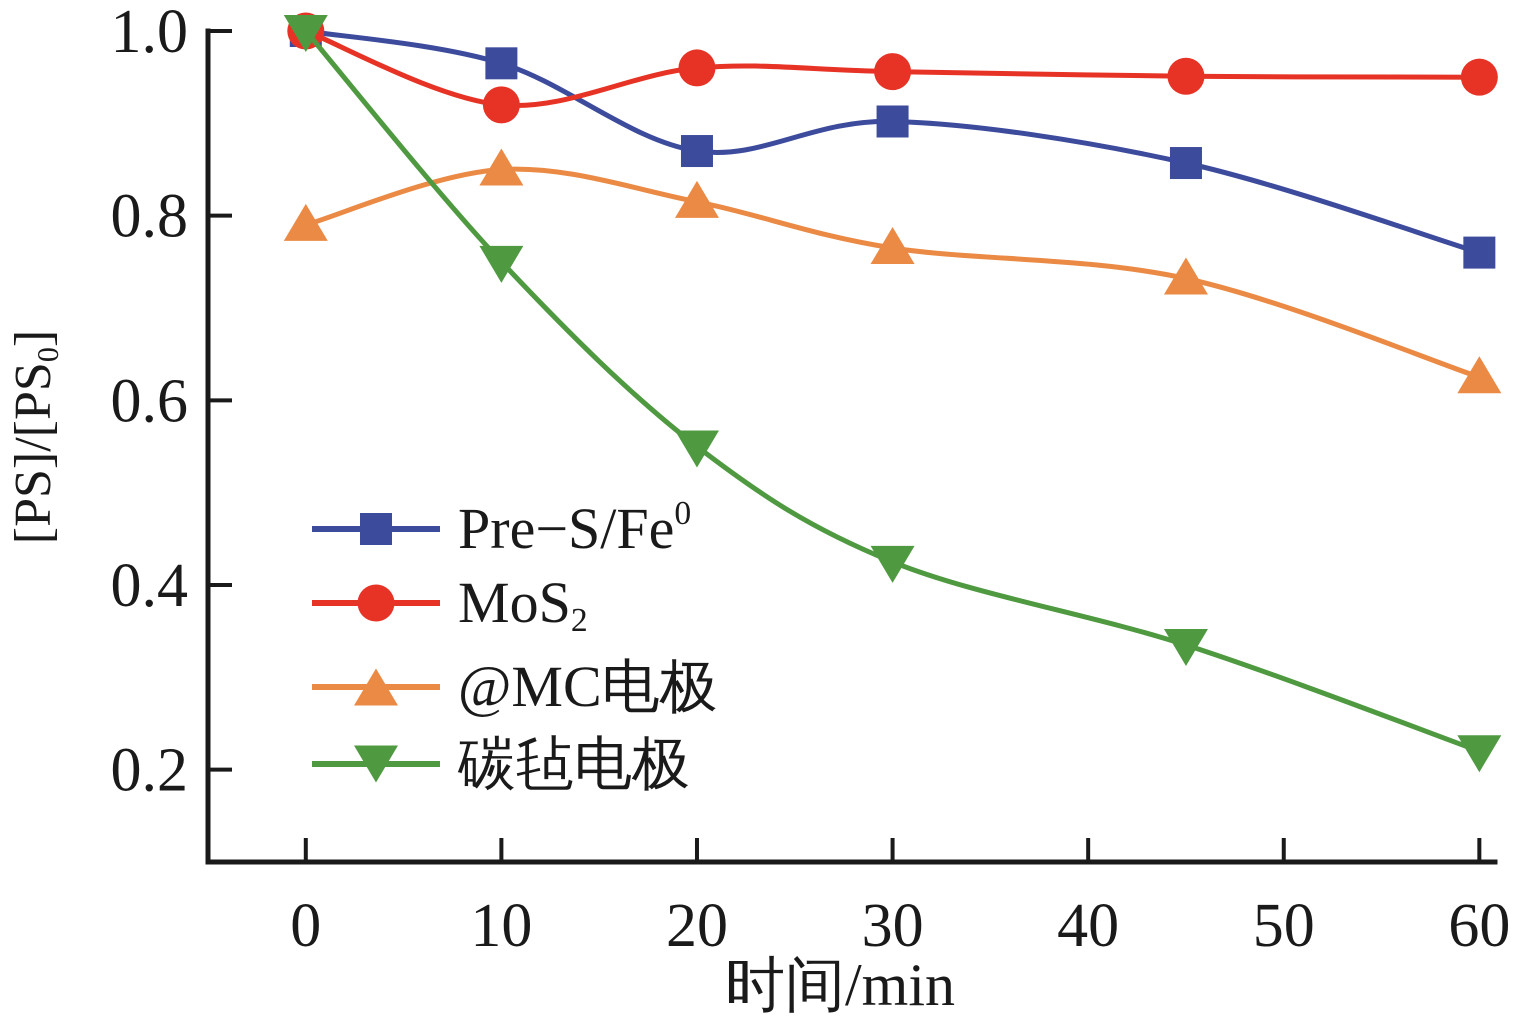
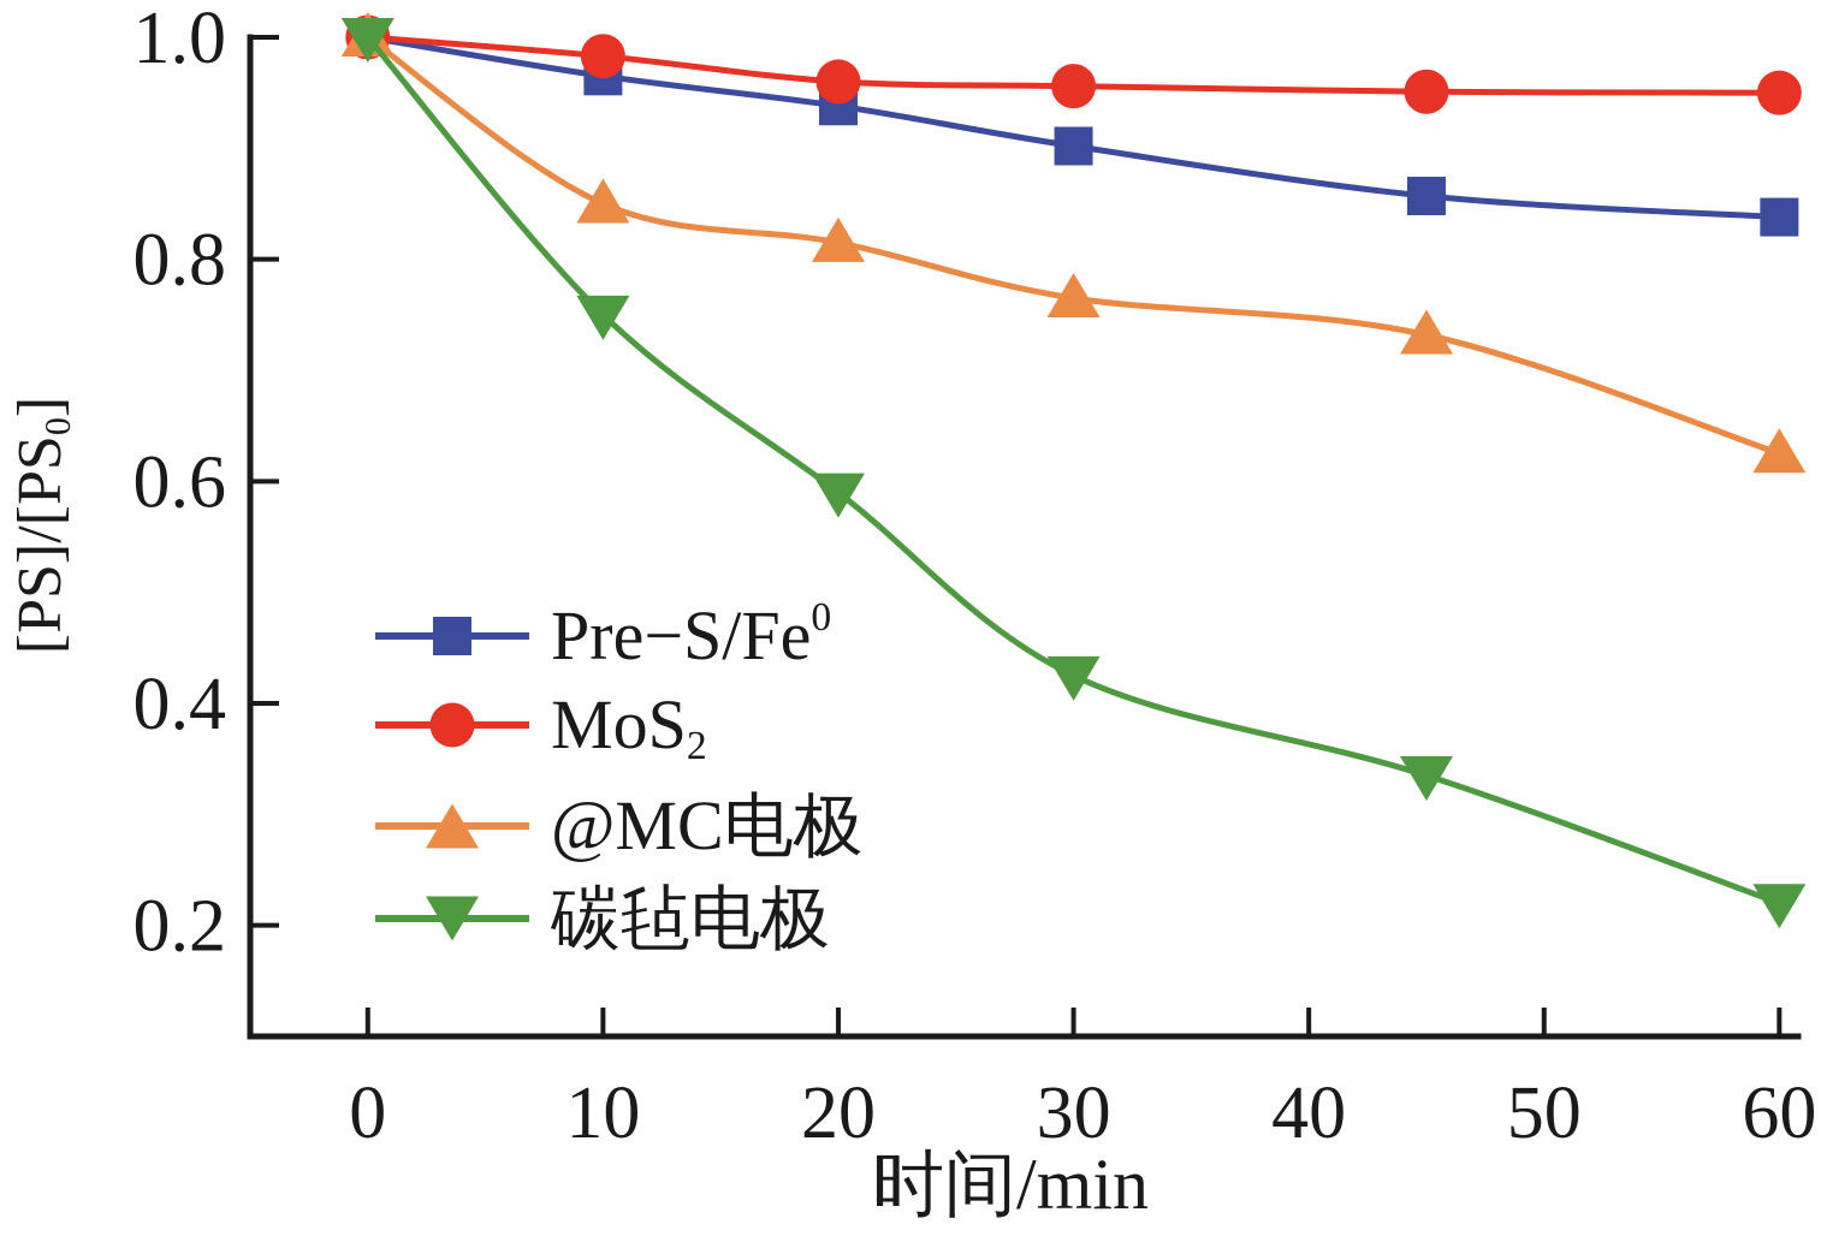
@MC电极/0: 0.79 -> 1.00
MoS2/10: 0.92 -> 0.98
Pre−S/Fe0/20: 0.87 -> 0.94
碳毡电极/20: 0.55 -> 0.59
Pre−S/Fe0/60: 0.76 -> 0.84
